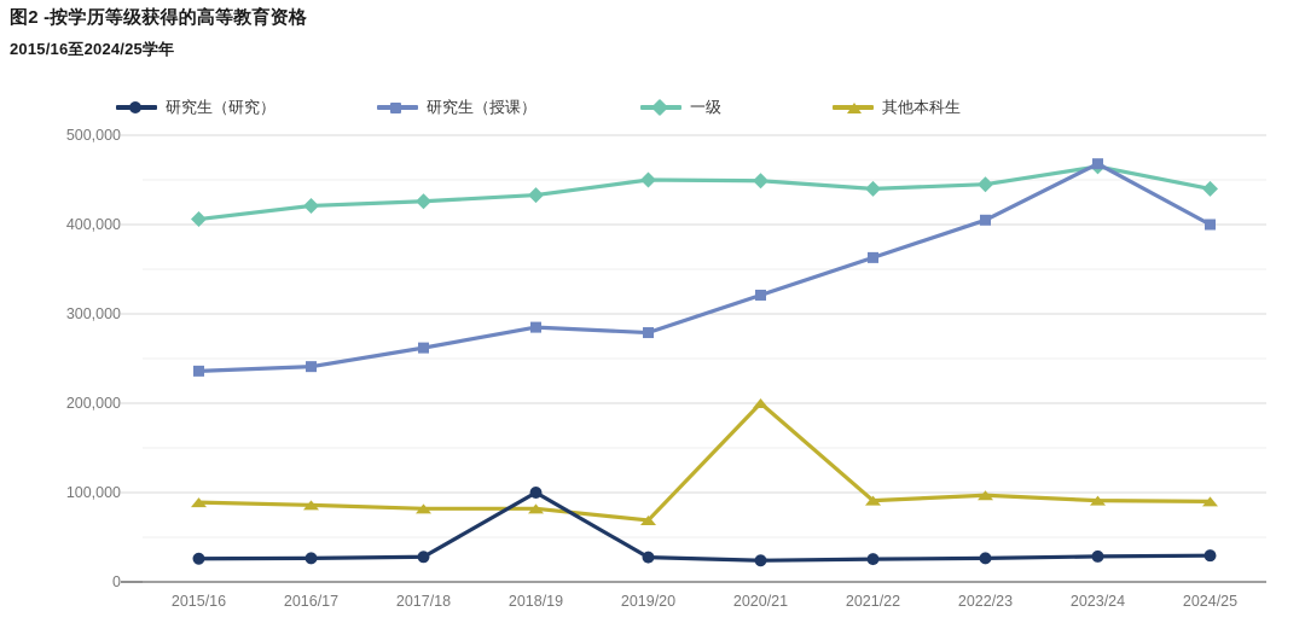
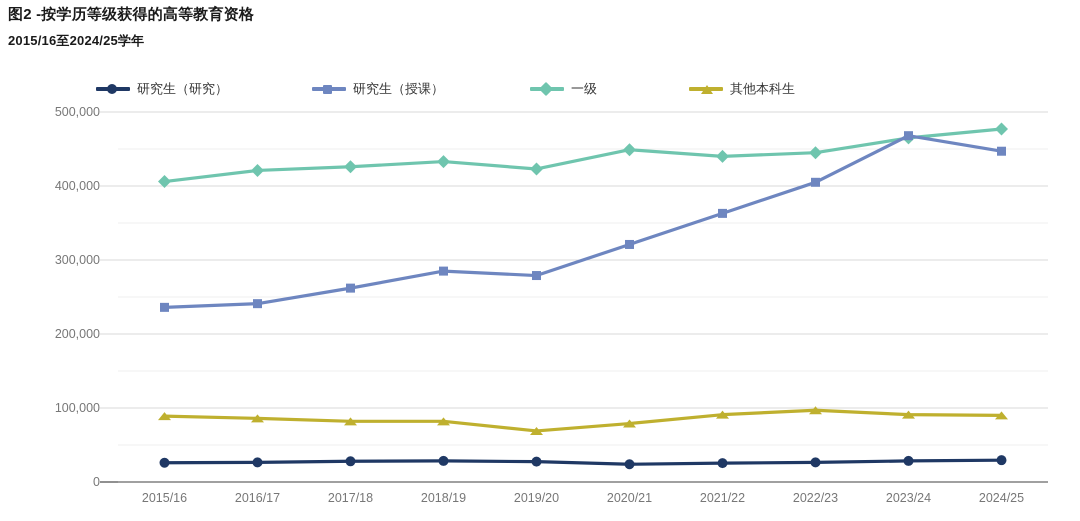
研究生（研究）/2018/19: 100000 -> 30000
一级/2019/20: 450000 -> 420000
其他本科生/2020/21: 200000 -> 80000
研究生（授课）/2024/25: 400000 -> 450000
一级/2024/25: 440000 -> 480000
